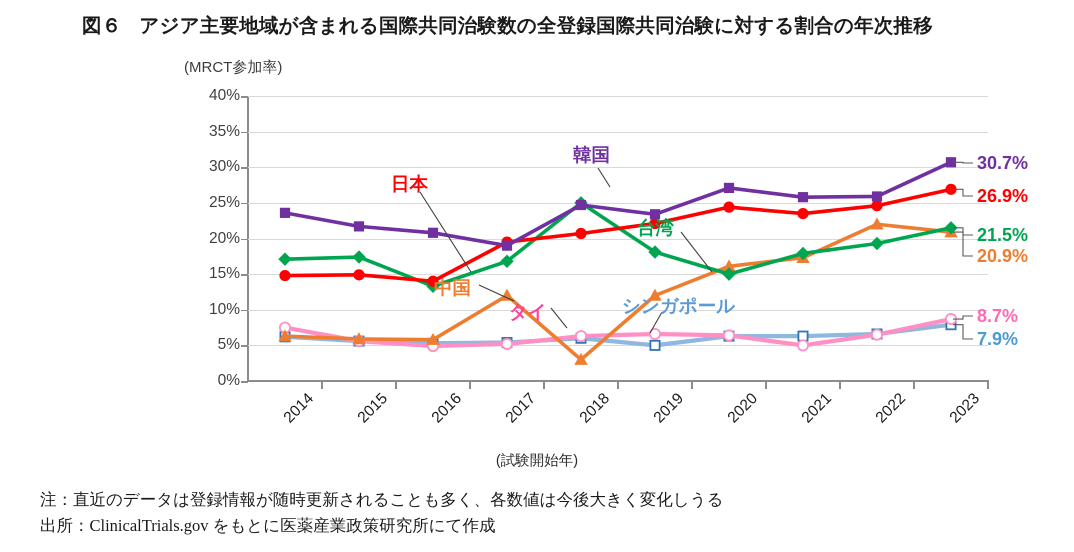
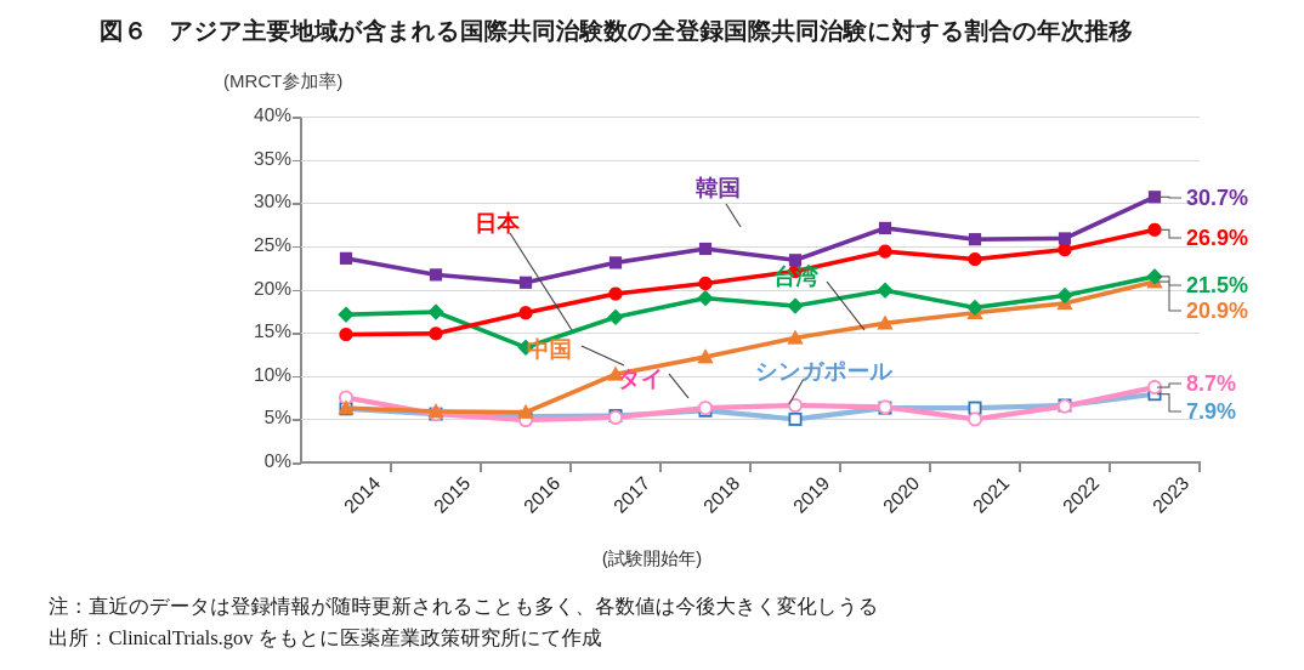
日本/2016: 14% -> 17%
韓国/2017: 19% -> 23%
中国/2017: 12% -> 10%
台湾/2018: 25% -> 19%
中国/2018: 3% -> 12%
中国/2019: 12% -> 14%
台湾/2020: 15% -> 20%
中国/2022: 22% -> 18%
